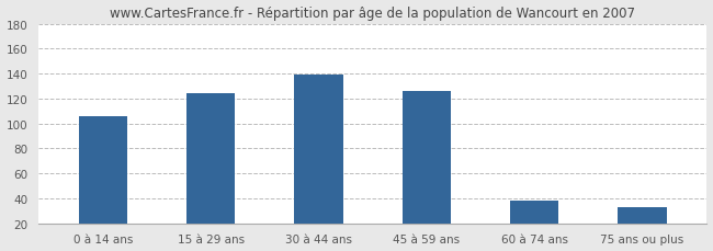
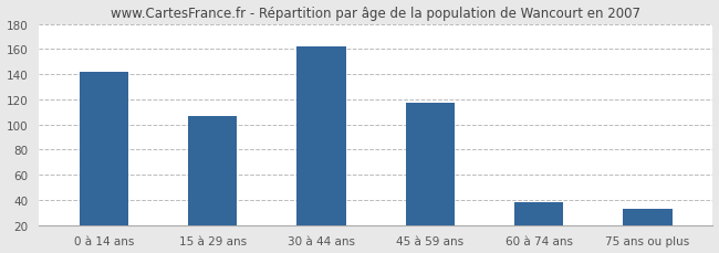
0 à 14 ans: 106 -> 142
15 à 29 ans: 124 -> 107
30 à 44 ans: 139 -> 162
45 à 59 ans: 126 -> 117
